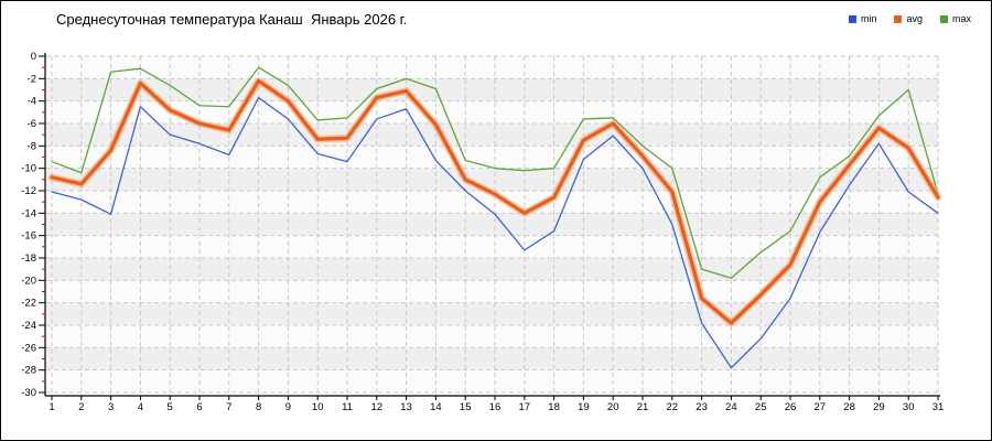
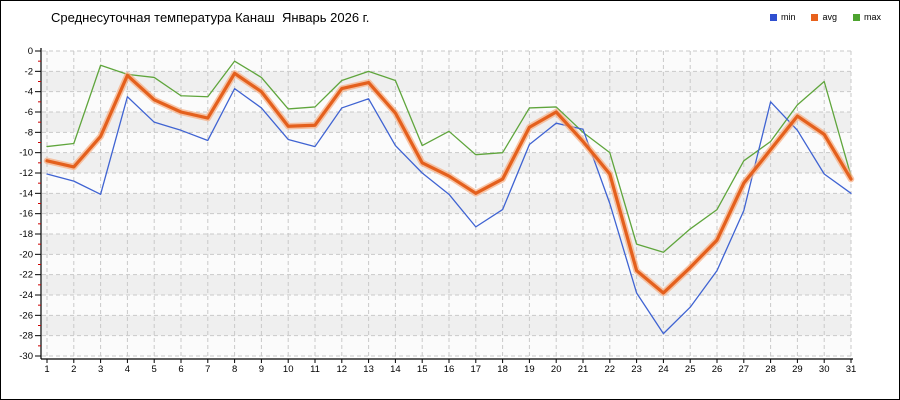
max/2: -10.4 -> -9.1
max/4: -1.1 -> -2.3
max/16: -10.0 -> -7.9
min/21: -10.0 -> -7.7
min/28: -11.5 -> -5.0
